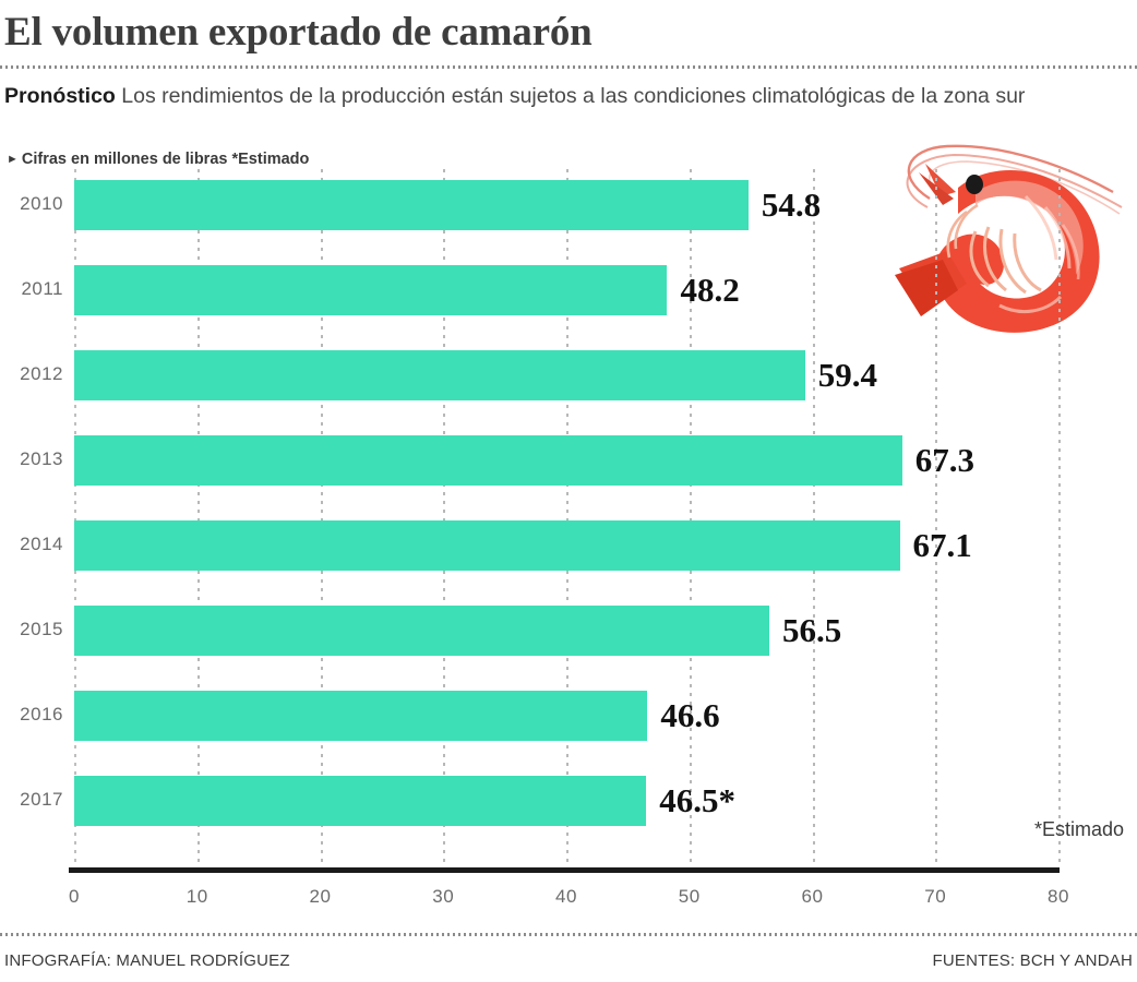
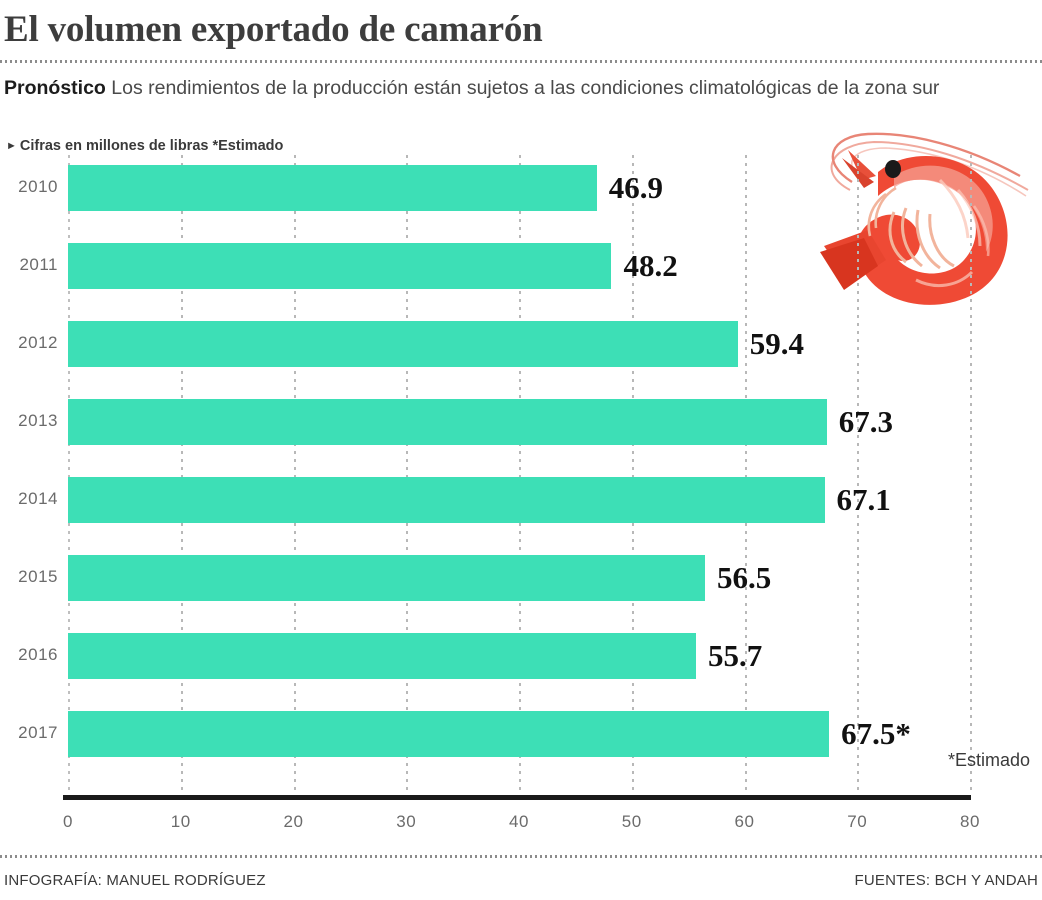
2010: 54.8 -> 46.9
2016: 46.6 -> 55.7
2017: 46.5 -> 67.5
